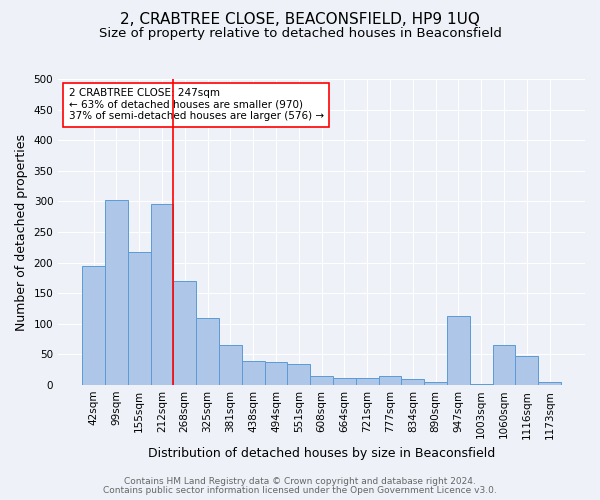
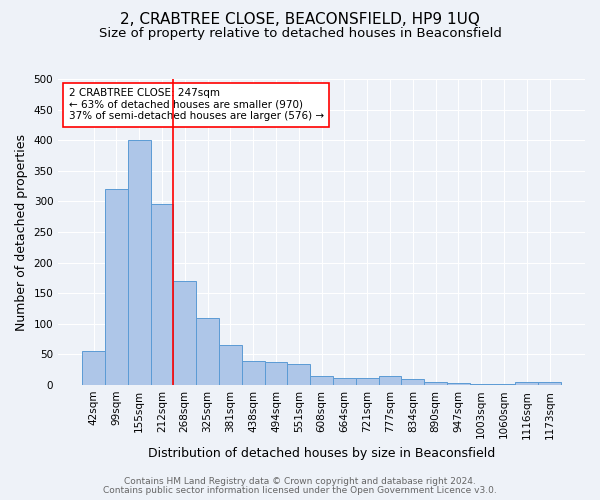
42sqm: 194 -> 55
99sqm: 302 -> 320
155sqm: 218 -> 400
947sqm: 112 -> 3
1060sqm: 66 -> 1
1116sqm: 48 -> 5
